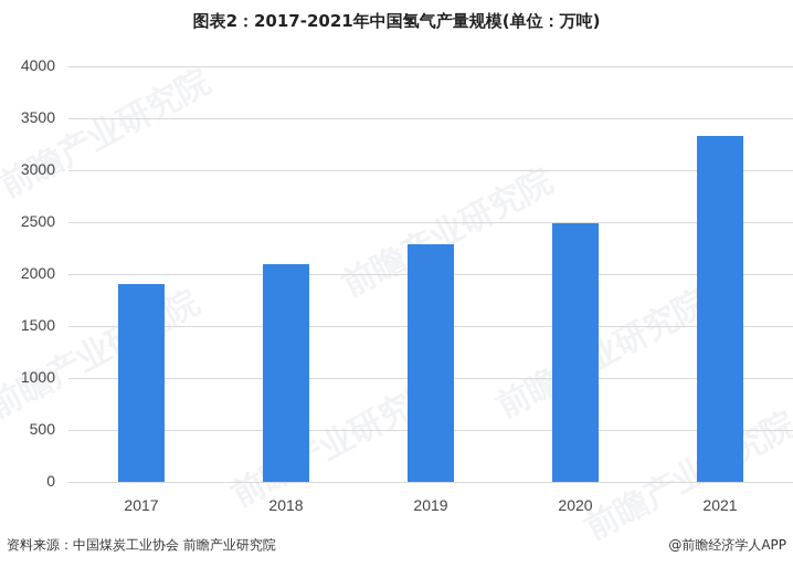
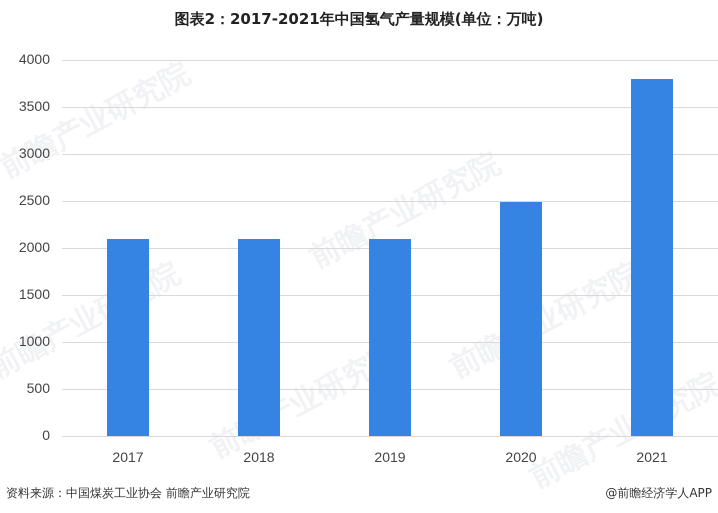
2017: 1900 -> 2100
2019: 2300 -> 2100
2021: 3300 -> 3800
